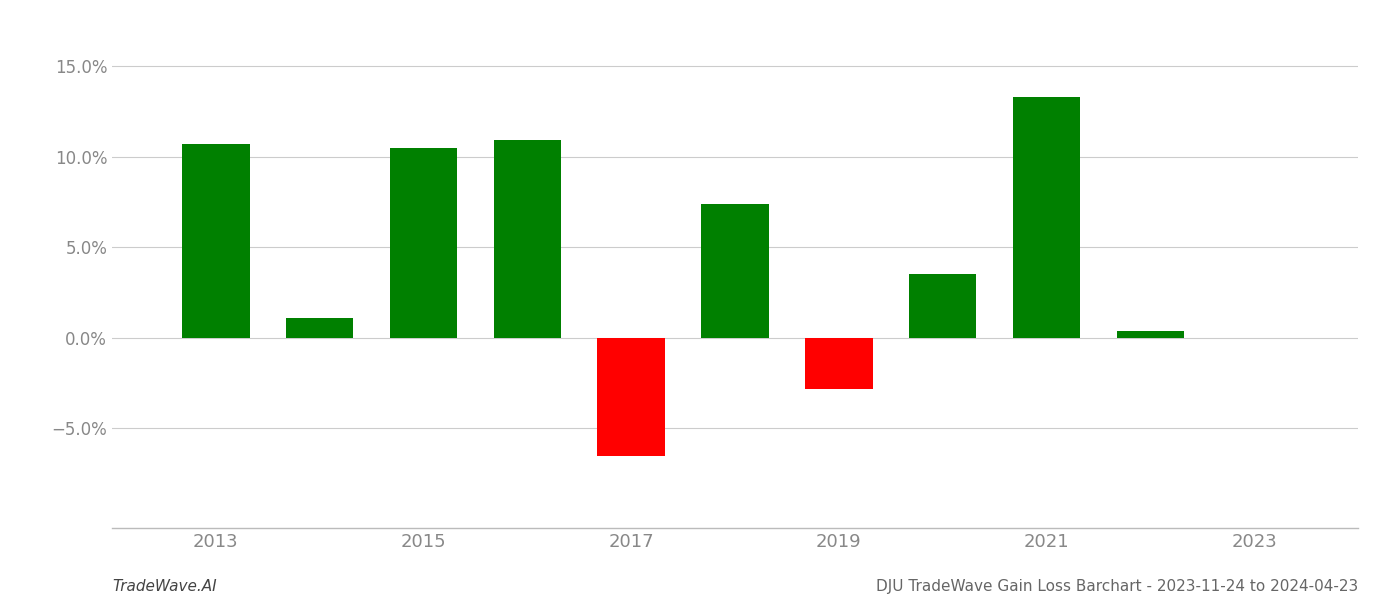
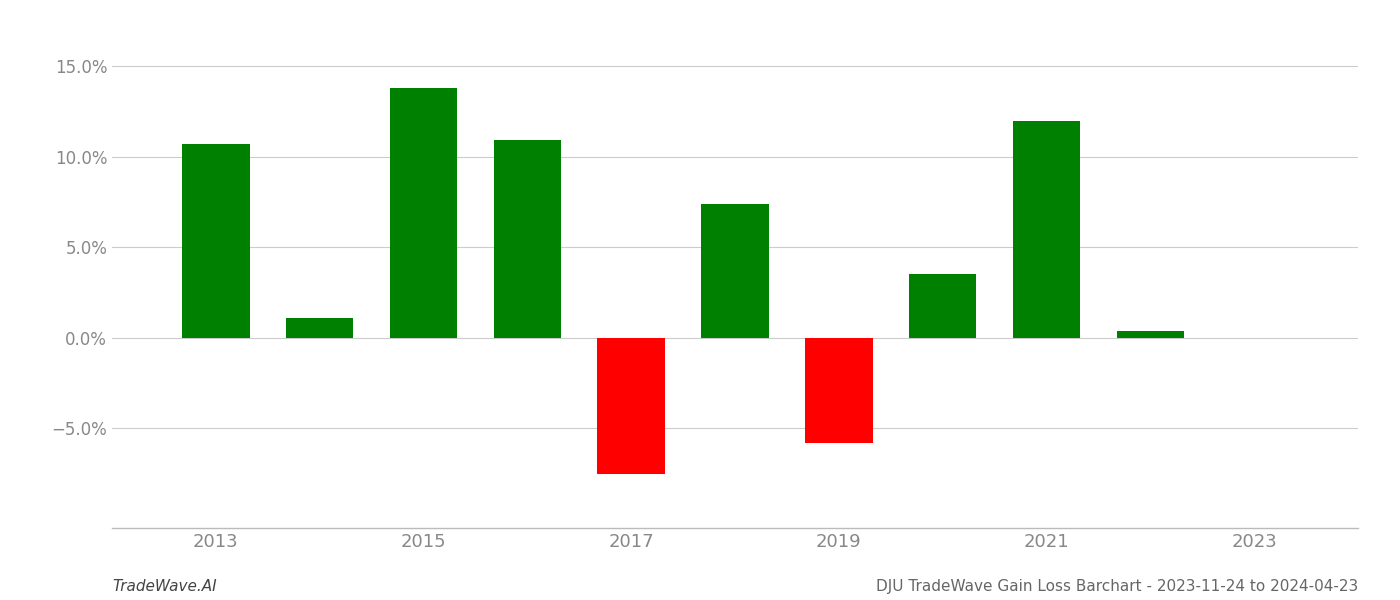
2015: 10.5% -> 13.8%
2017: -6.5% -> -7.5%
2019: -2.8% -> -5.8%
2021: 13.3% -> 12.0%
